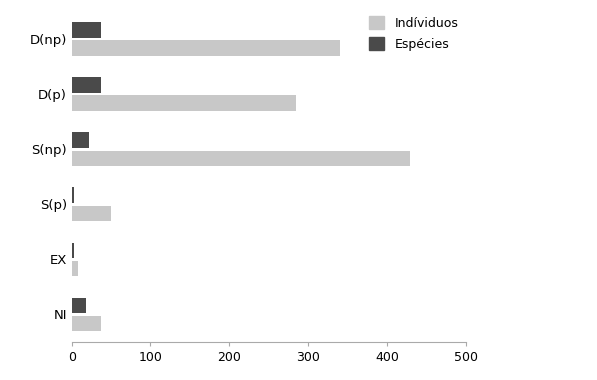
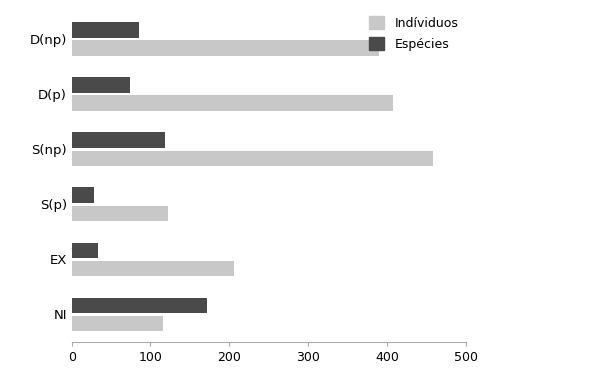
Espécies/D(np): 37 -> 86
Indíviduos/D(np): 340 -> 390
Espécies/D(p): 37 -> 74
Indíviduos/D(p): 285 -> 408
Espécies/S(np): 22 -> 118
Indíviduos/S(np): 430 -> 458
Espécies/S(p): 3 -> 28
Indíviduos/S(p): 50 -> 122
Espécies/EX: 3 -> 34
Indíviduos/EX: 8 -> 206
Espécies/NI: 18 -> 172
Indíviduos/NI: 37 -> 116
